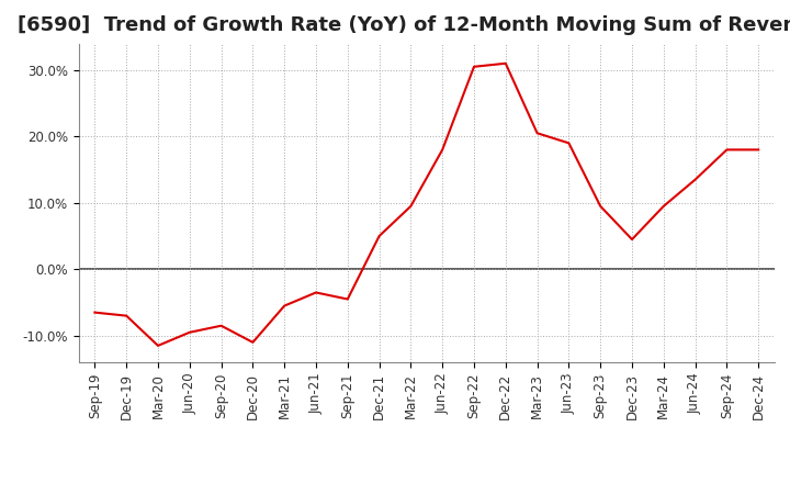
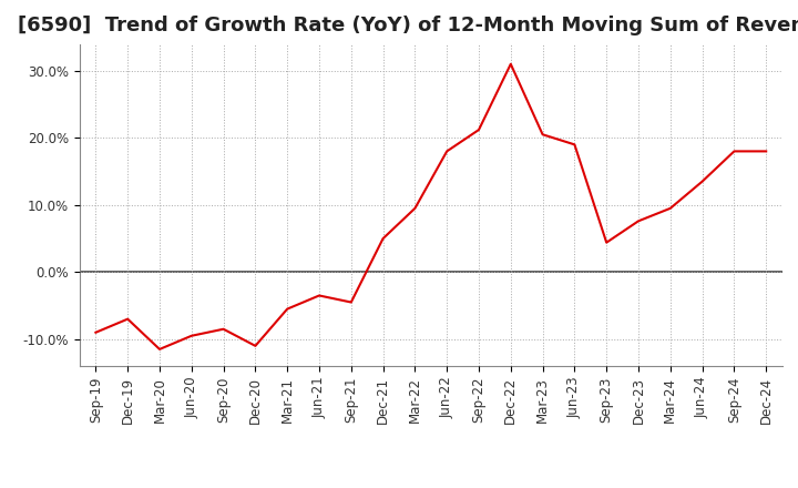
Sep-19: -6.5% -> -9.0%
Sep-22: 30.5% -> 21.2%
Sep-23: 9.5% -> 4.4%
Dec-23: 4.5% -> 7.6%
